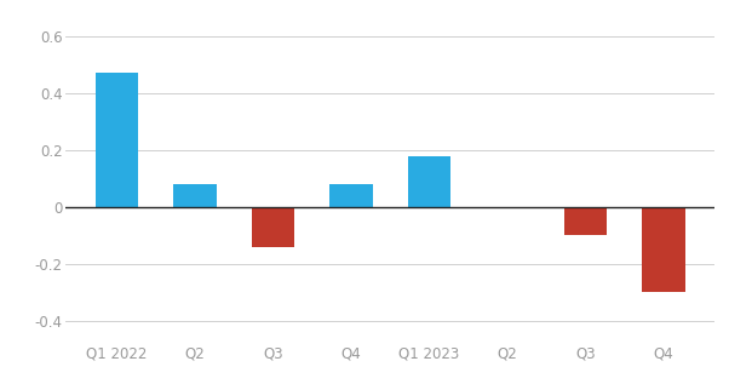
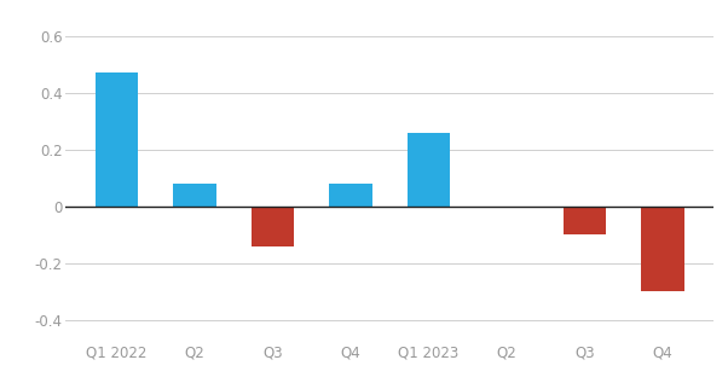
Q1 2023: 0.18 -> 0.26
